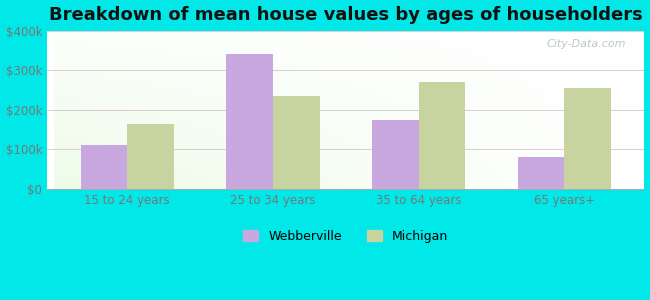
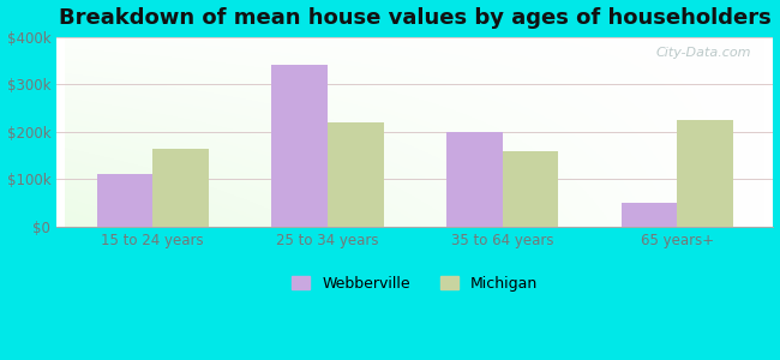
Michigan/25 to 34 years: $235k -> $220k
Webberville/35 to 64 years: $175k -> $200k
Michigan/35 to 64 years: $270k -> $160k
Webberville/65 years+: $80k -> $50k
Michigan/65 years+: $255k -> $225k
